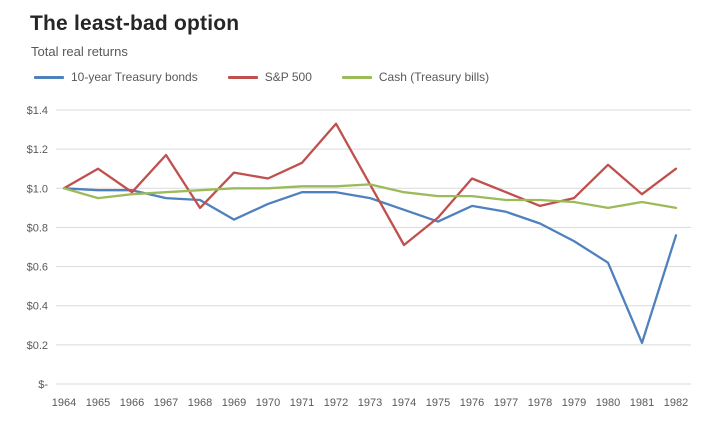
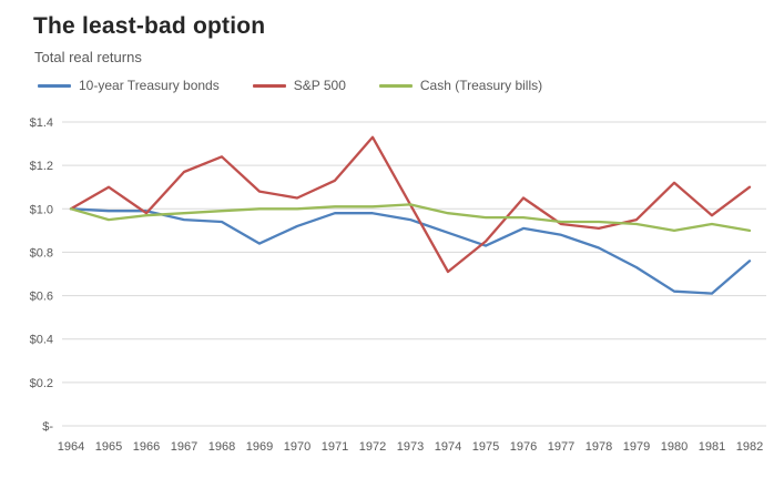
S&P 500/1968: $0.90 -> $1.24
S&P 500/1977: $0.98 -> $0.93
10-year Treasury bonds/1981: $0.21 -> $0.61
